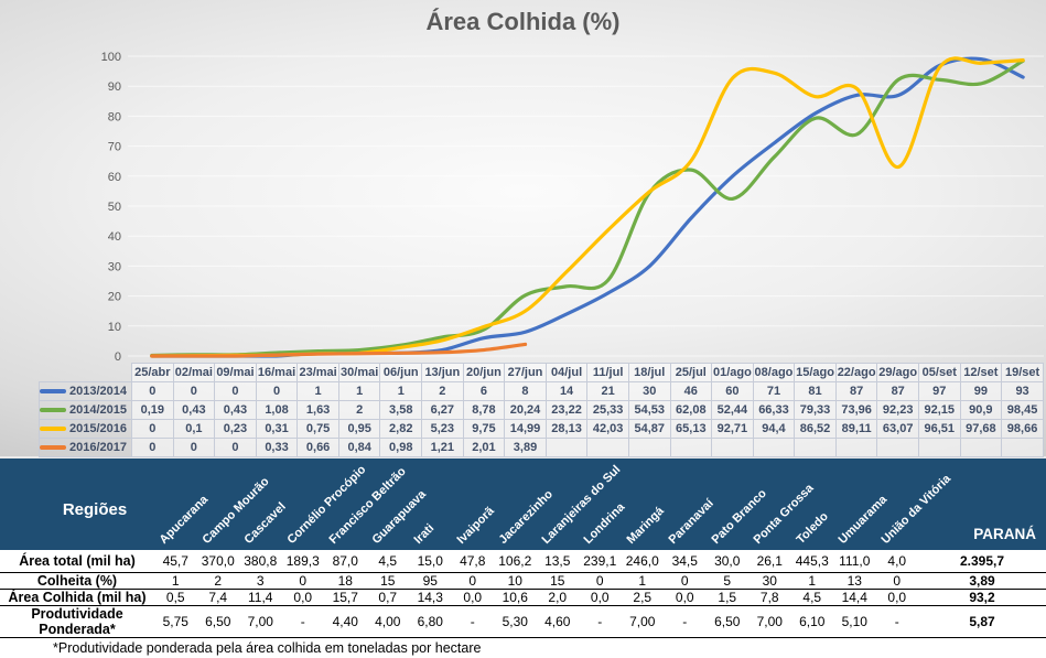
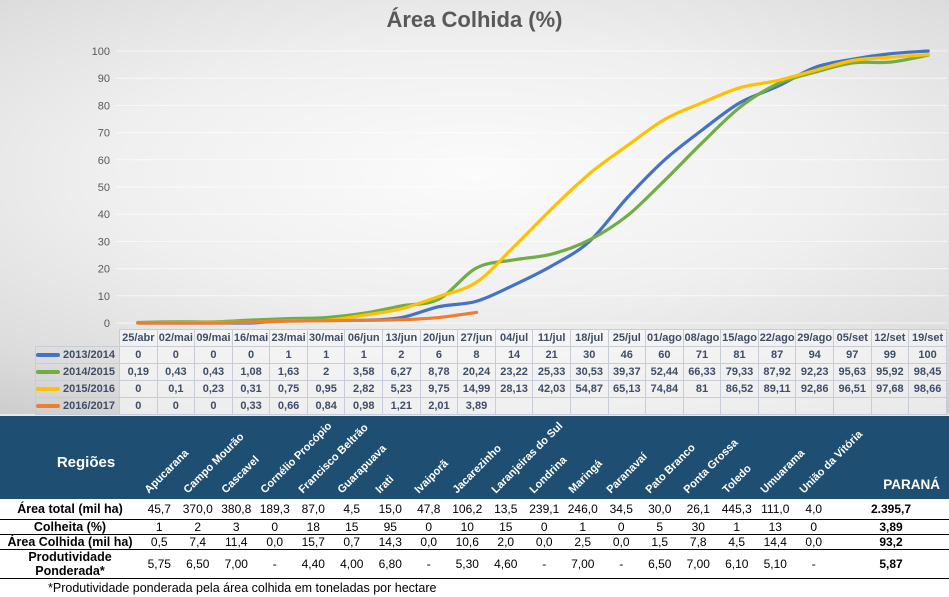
2014/2015/18/jul: 54,53 -> 30,53
2014/2015/25/jul: 62,08 -> 39,37
2015/2016/01/ago: 92,71 -> 74,84
2015/2016/08/ago: 94,4 -> 81
2014/2015/22/ago: 73,96 -> 87,92
2013/2014/29/ago: 87 -> 94
2015/2016/29/ago: 63,07 -> 92,86
2014/2015/05/set: 92,15 -> 95,63
2014/2015/12/set: 90,9 -> 95,92
2013/2014/19/set: 93 -> 100
